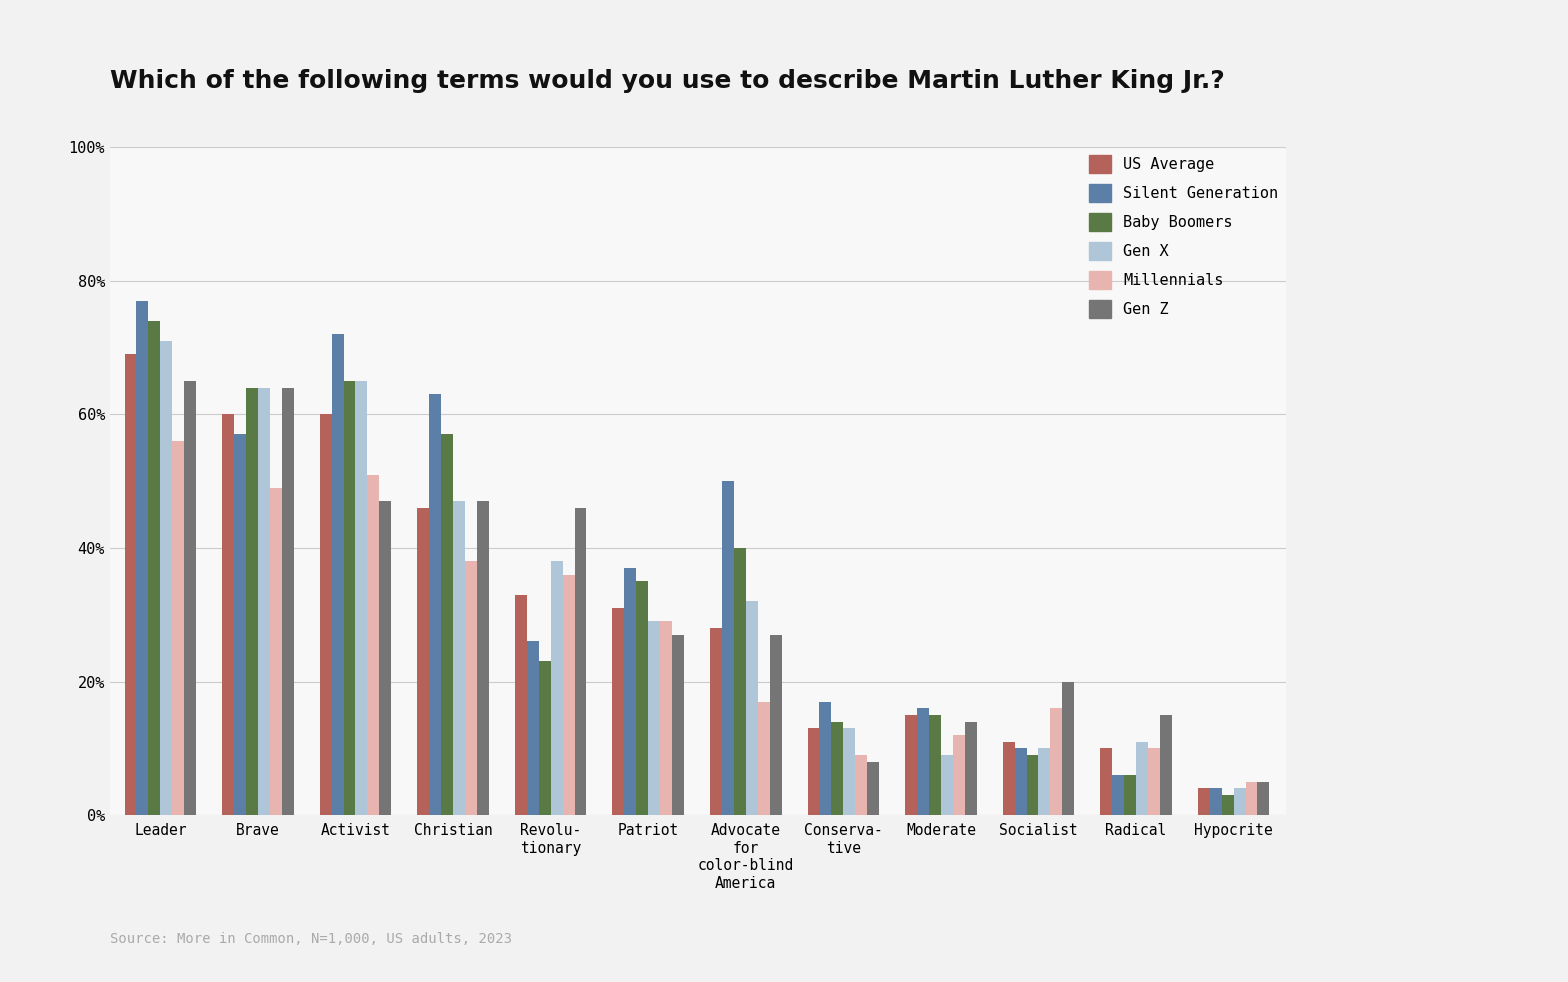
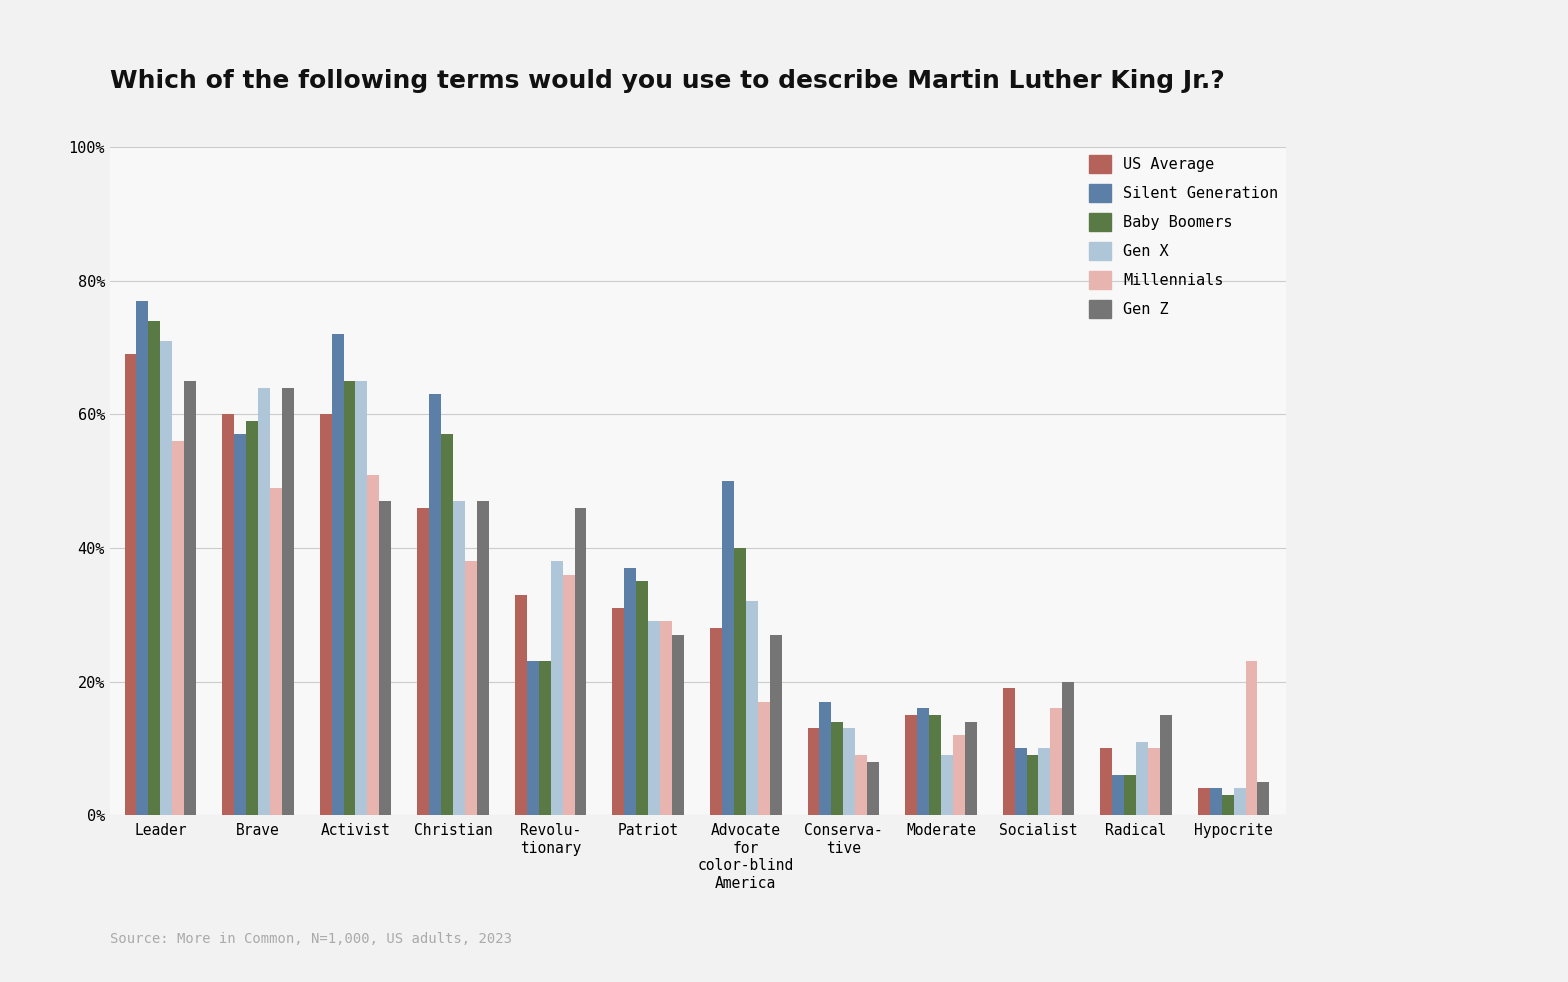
Baby Boomers/Brave: 64% -> 59%
Silent Generation/Revolu- tionary: 26% -> 23%
US Average/Socialist: 11% -> 19%
Millennials/Hypocrite: 5% -> 23%
